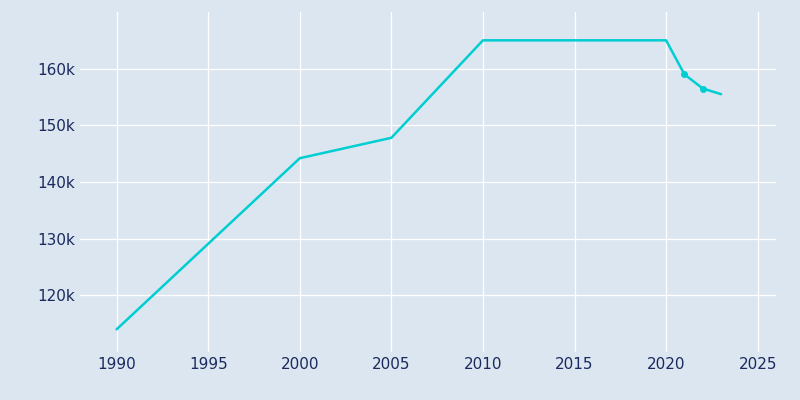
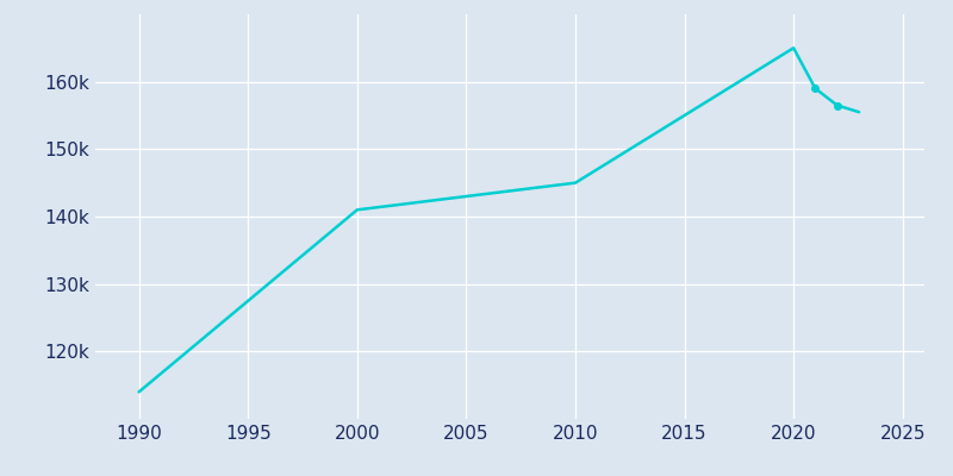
2000: 144.2k -> 141.0k
2005: 147.8k -> 143.0k
2010: 165.0k -> 145.0k
